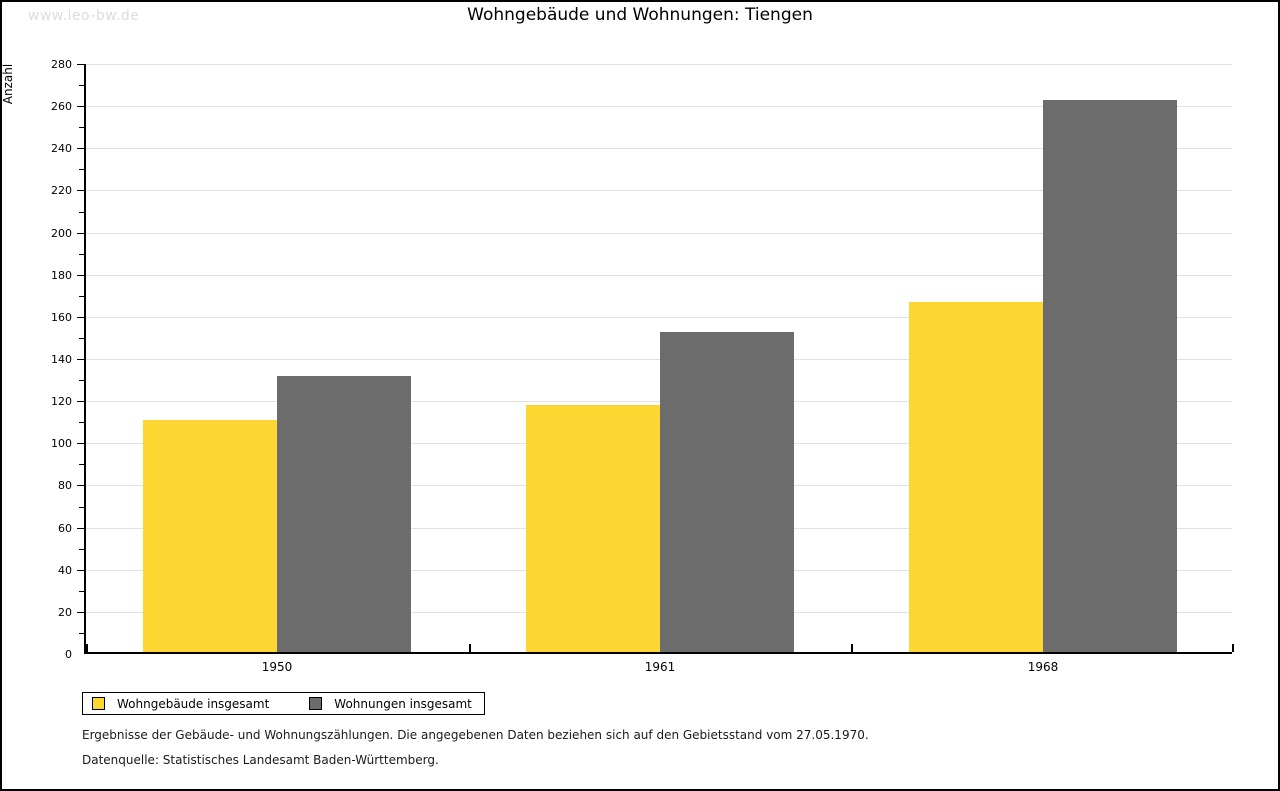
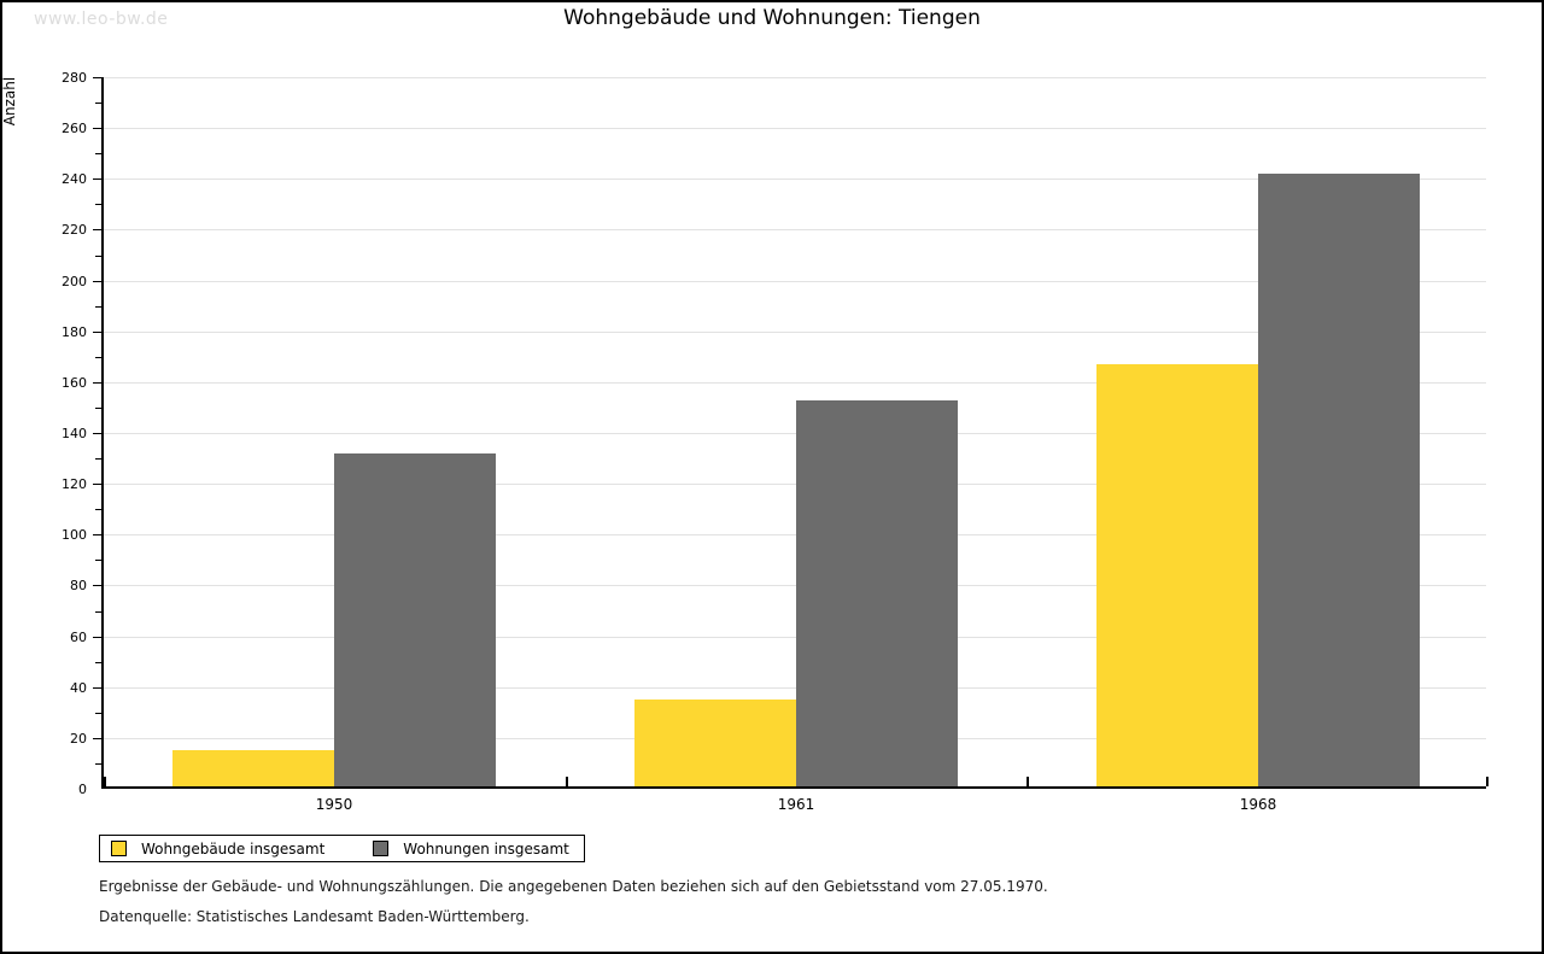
Wohngebäude insgesamt/1950: 110 -> 14
Wohngebäude insgesamt/1961: 117 -> 34
Wohnungen insgesamt/1968: 262 -> 241
